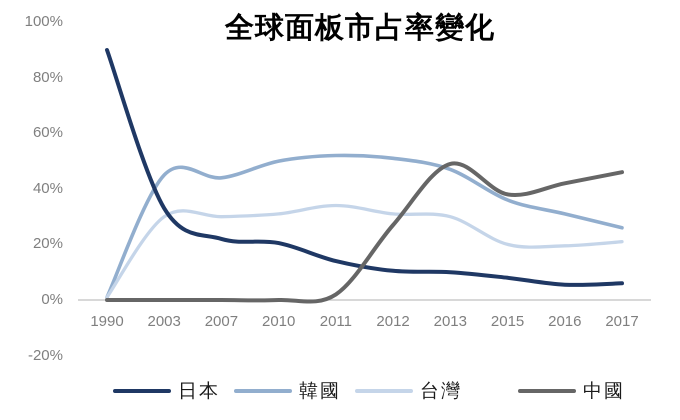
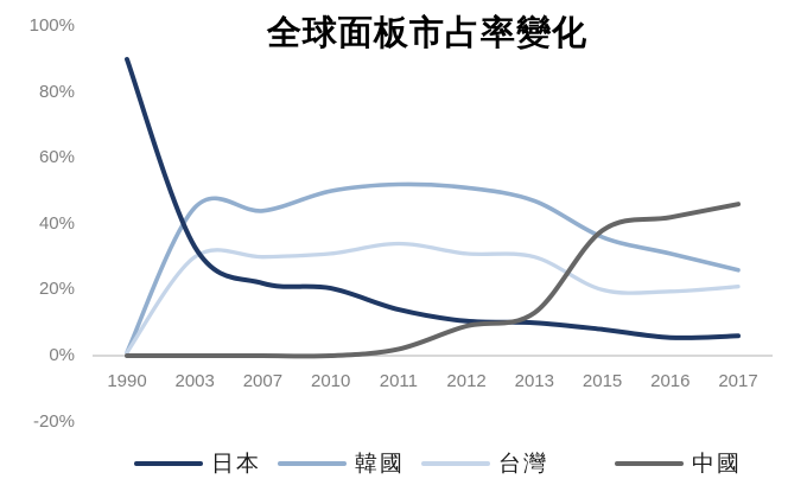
中國/2012: 27% -> 9%
中國/2013: 49% -> 13%
